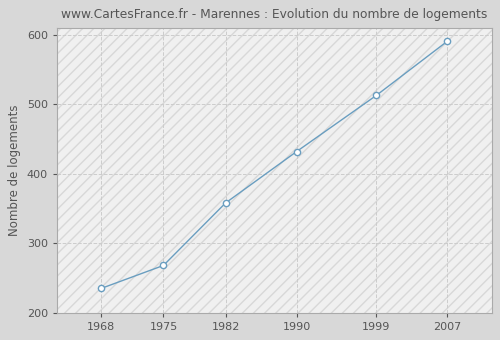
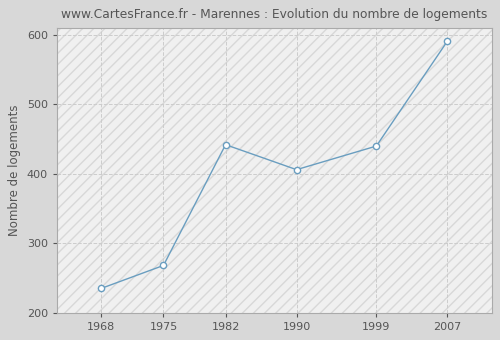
1982: 358 -> 442
1990: 432 -> 406
1999: 513 -> 440
